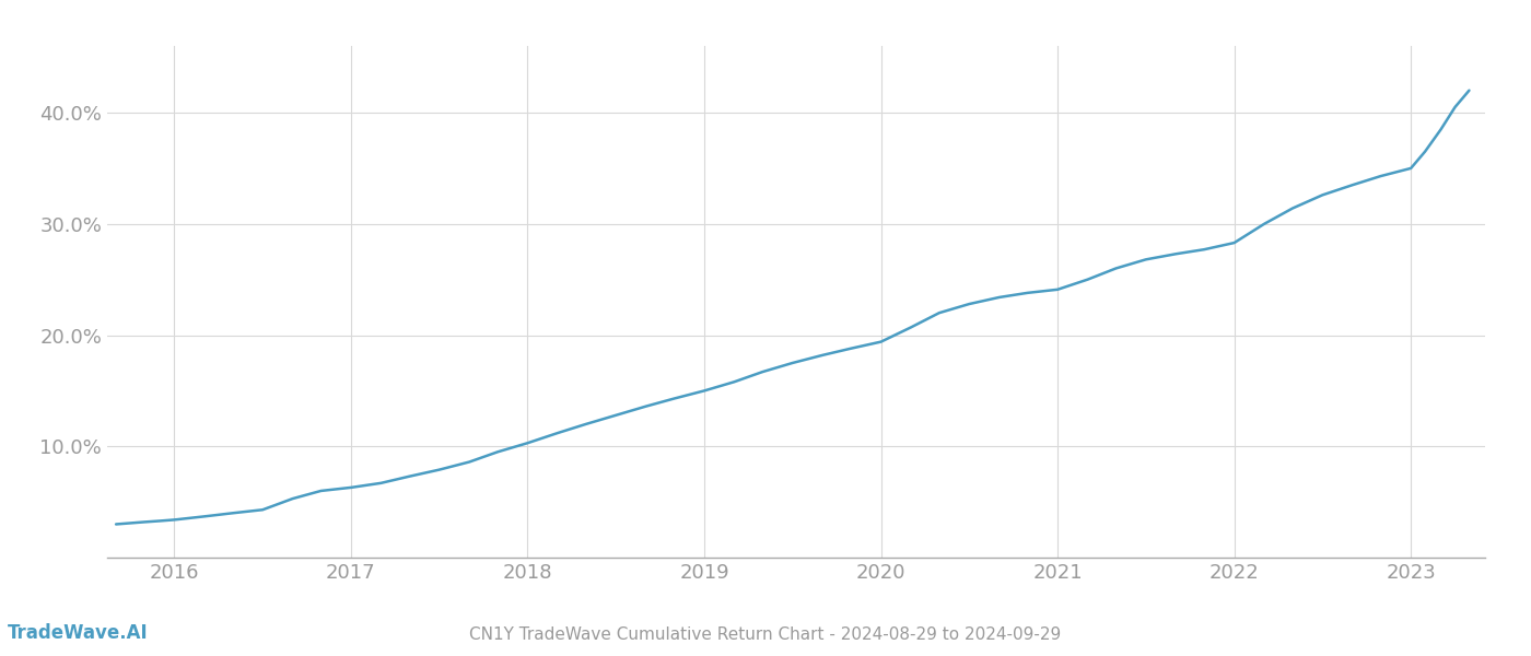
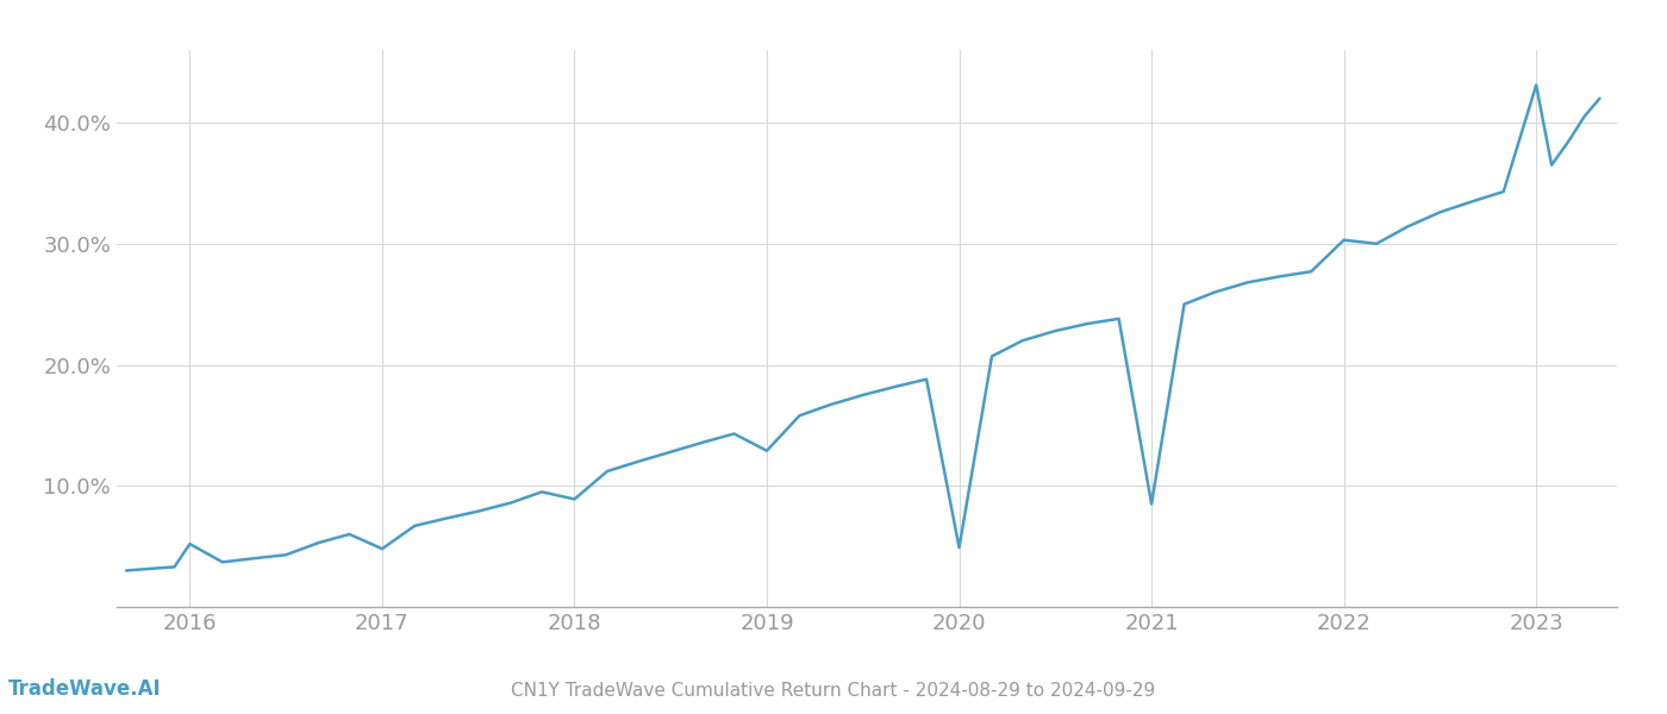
2016: 3.4% -> 5.2%
2017: 6.3% -> 4.8%
2018: 10.3% -> 8.9%
2019: 15.0% -> 12.9%
2020: 19.4% -> 4.9%
2021: 24.1% -> 8.5%
2022: 28.3% -> 30.3%
2023: 35.0% -> 43.1%
